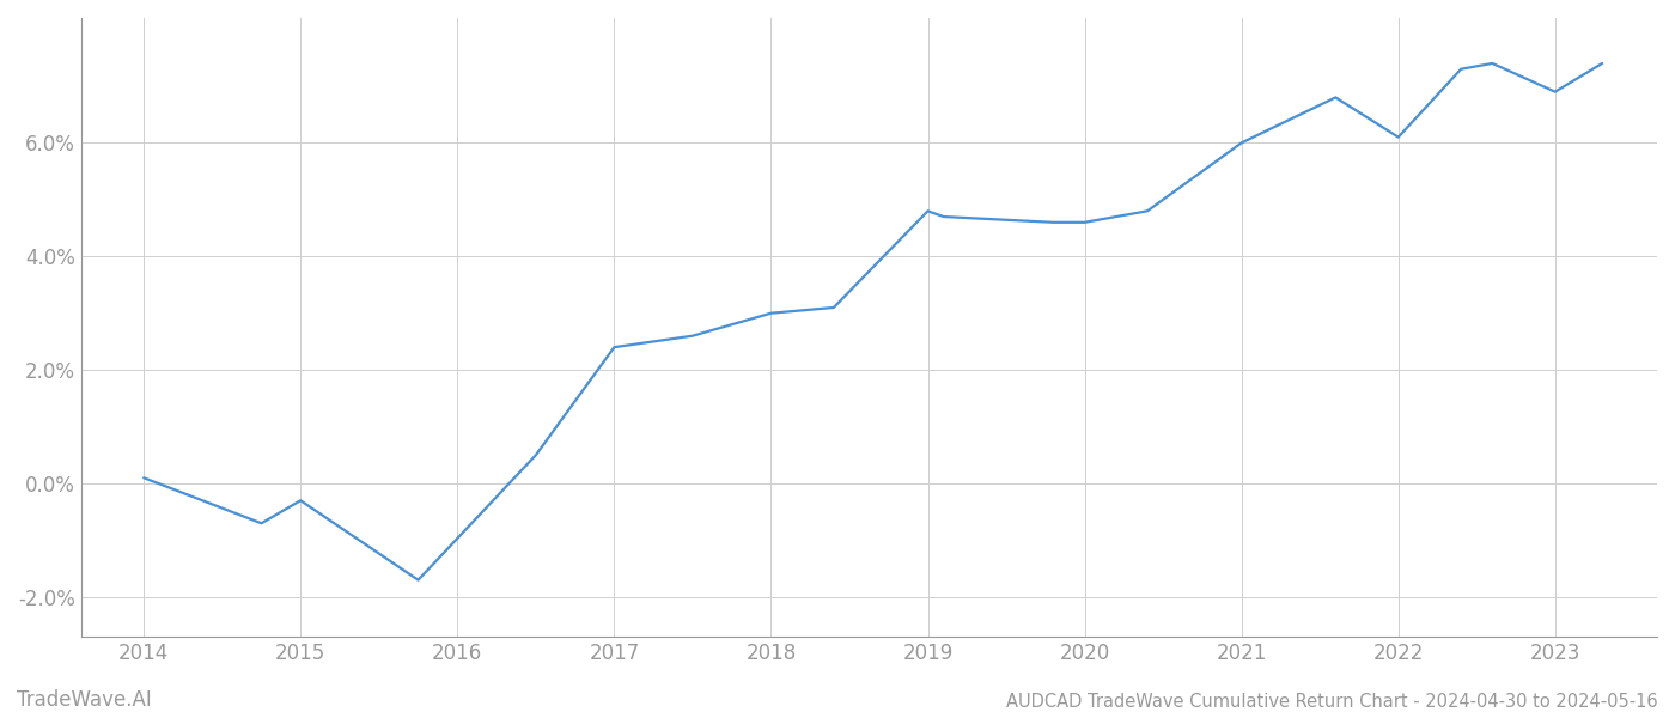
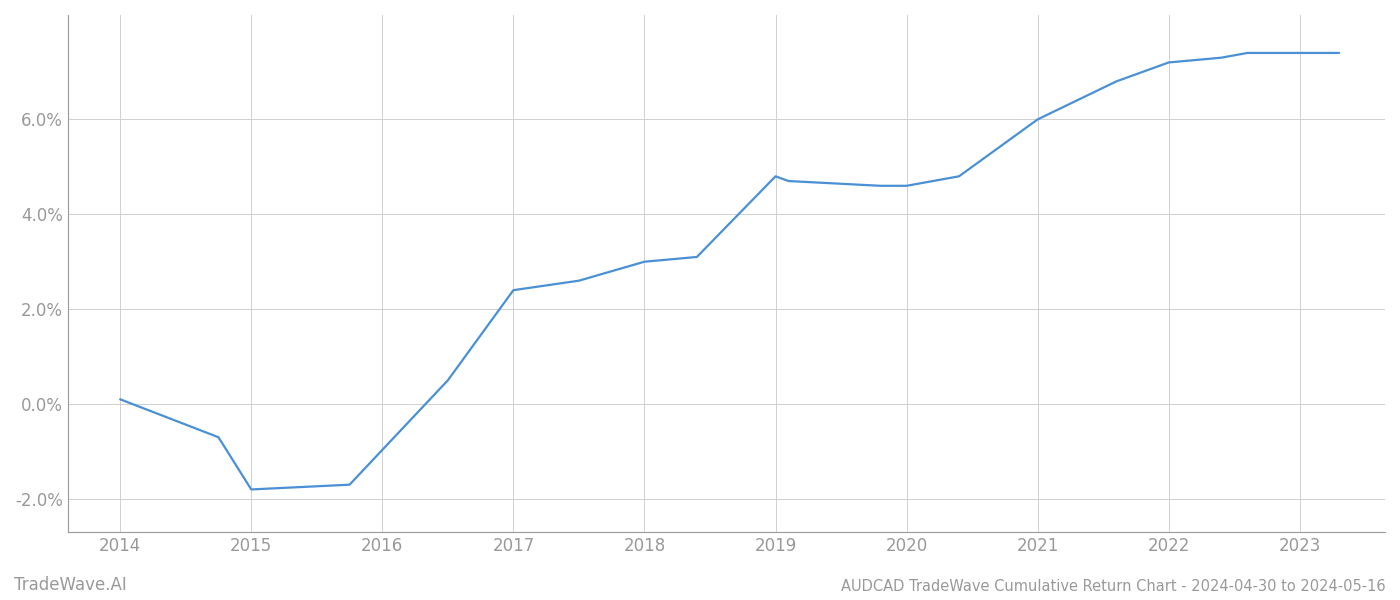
2015: -0.3% -> -1.8%
2022: 6.1% -> 7.2%
2023: 6.9% -> 7.4%
